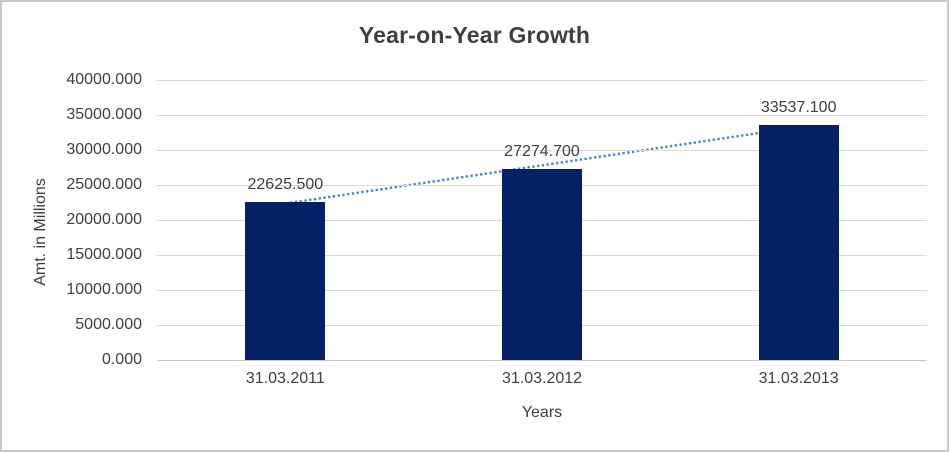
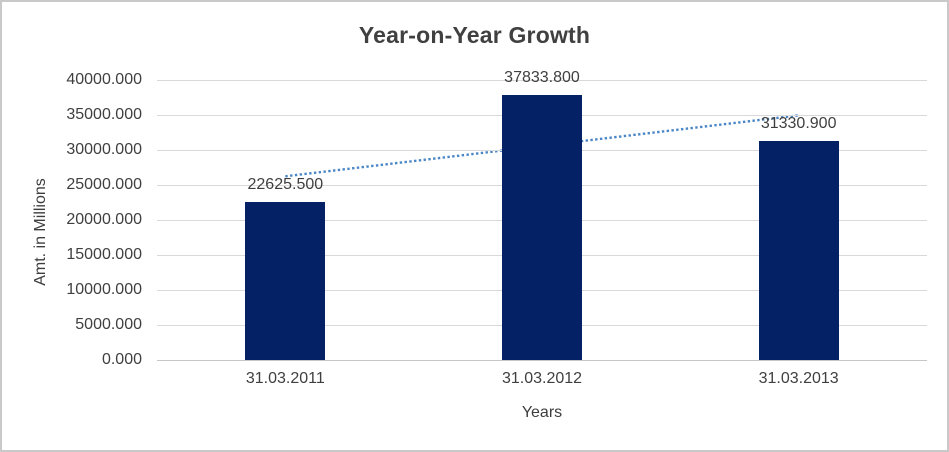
31.03.2012: 27274.700 -> 37833.800
31.03.2013: 33537.100 -> 31330.900
